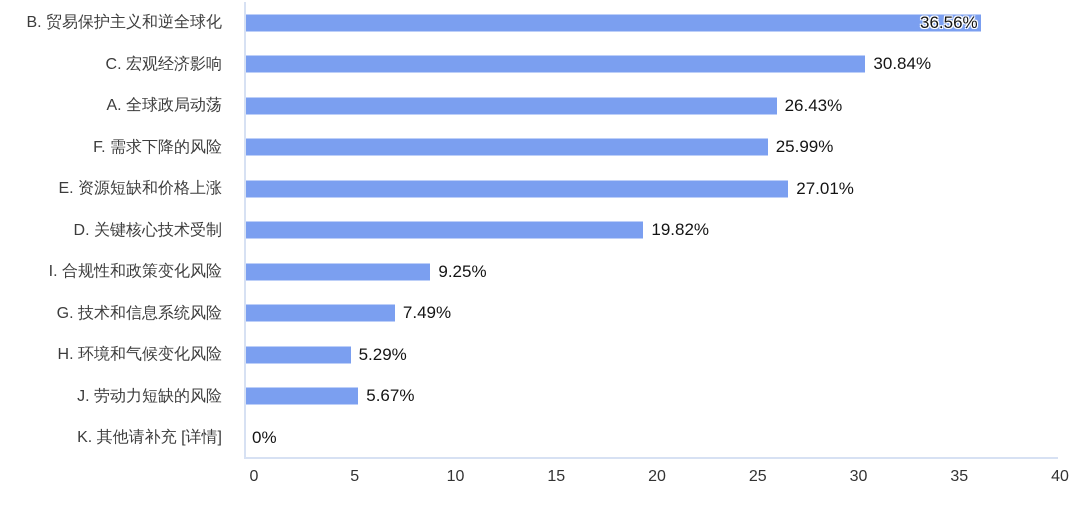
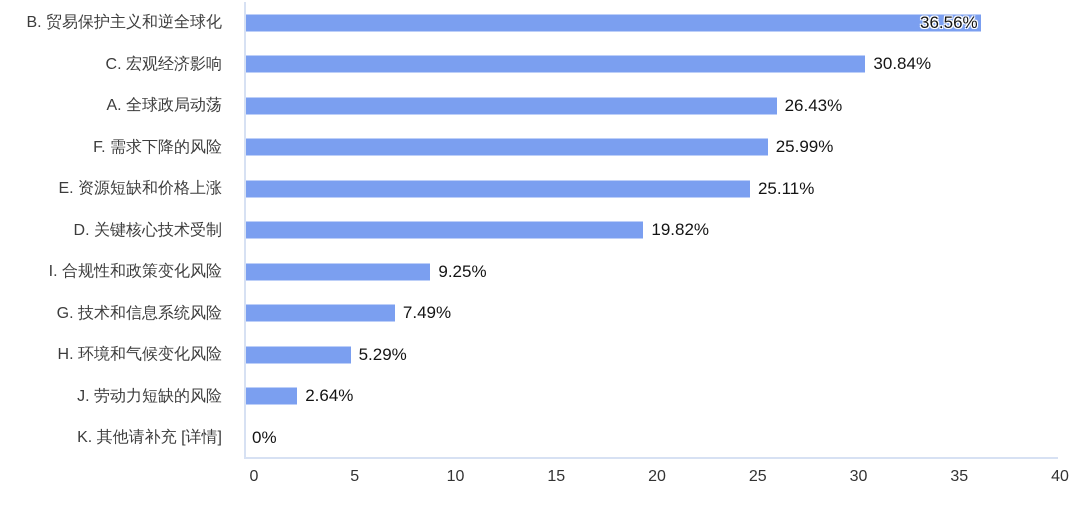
E. 资源短缺和价格上涨: 27.01% -> 25.11%
J. 劳动力短缺的风险: 5.67% -> 2.64%
